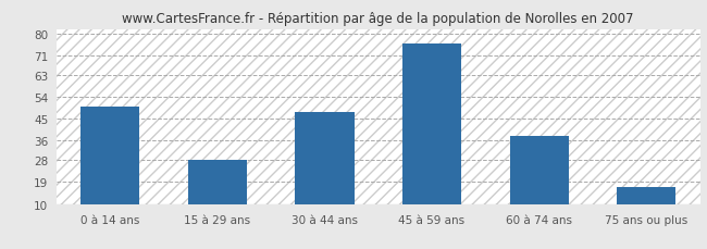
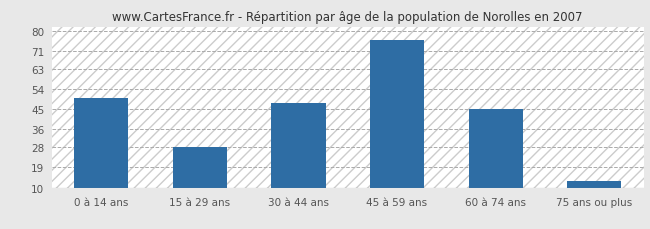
60 à 74 ans: 38 -> 45
75 ans ou plus: 17 -> 13
